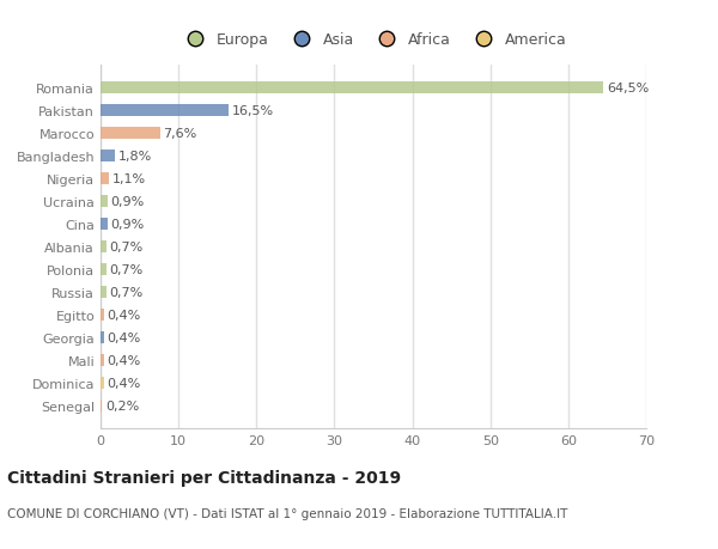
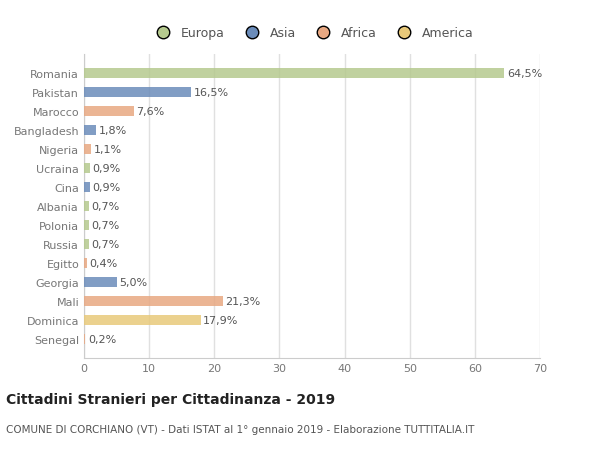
Georgia: 0,4% -> 5,0%
Mali: 0,4% -> 21,3%
Dominica: 0,4% -> 17,9%
